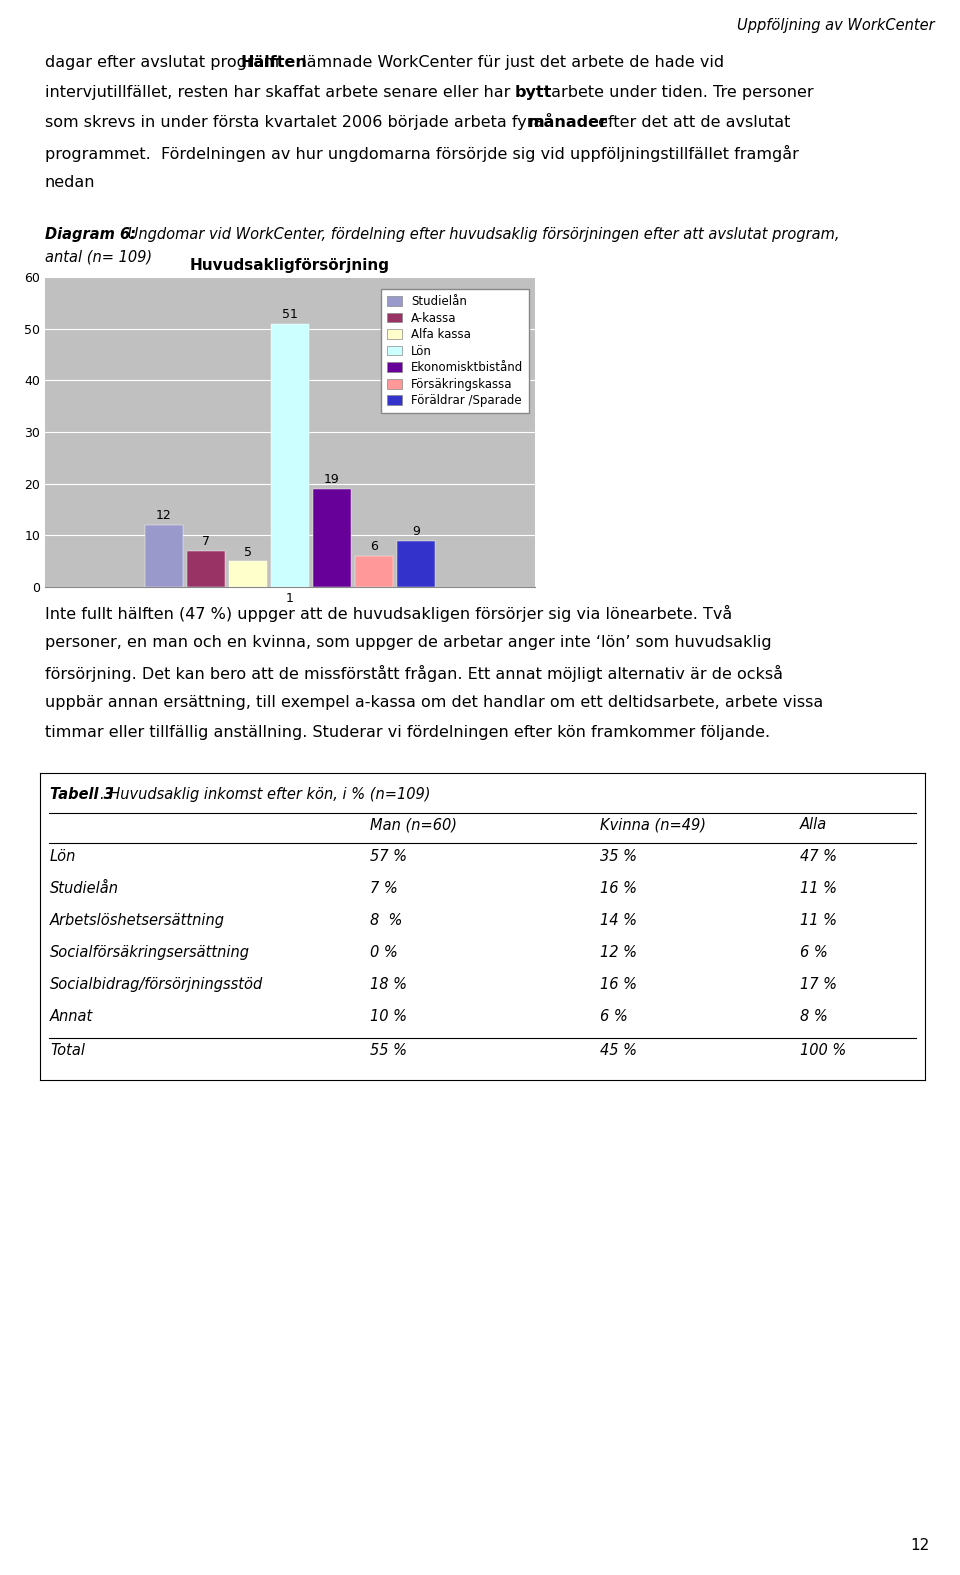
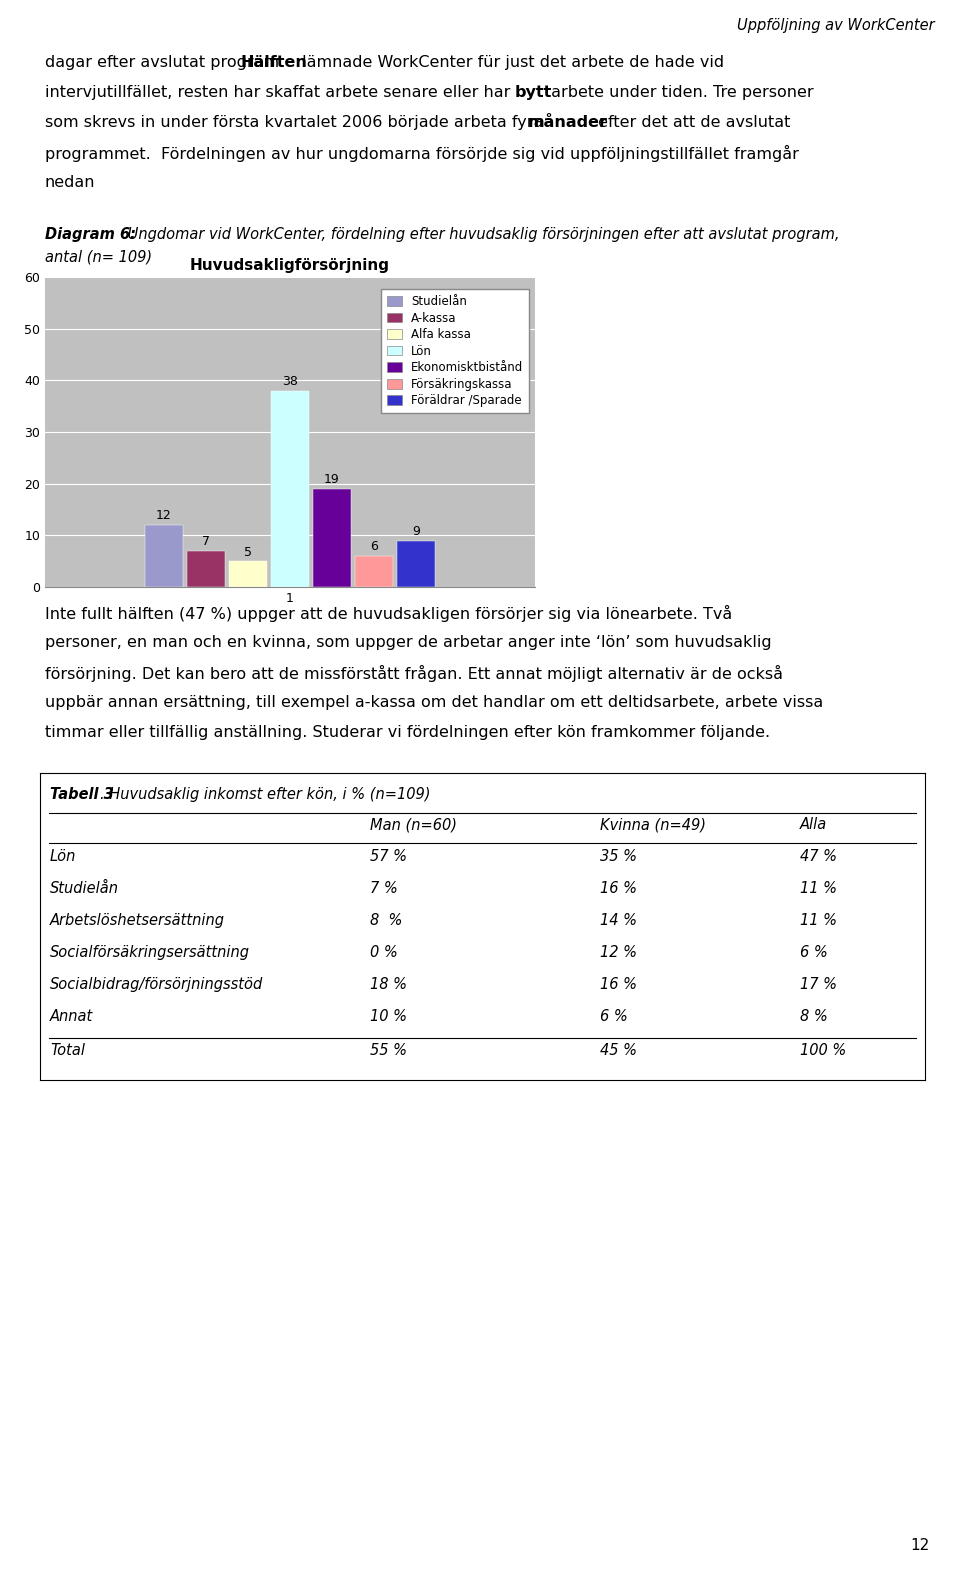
1: 51 -> 38
